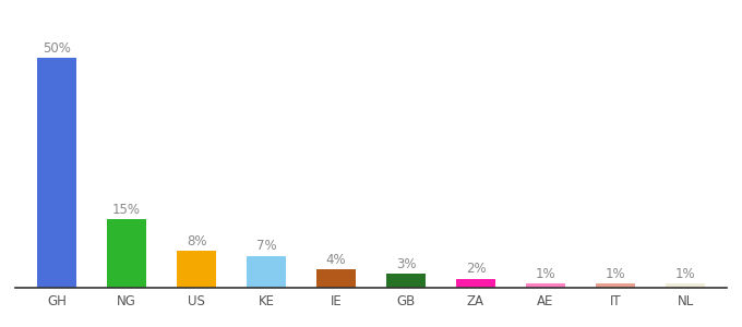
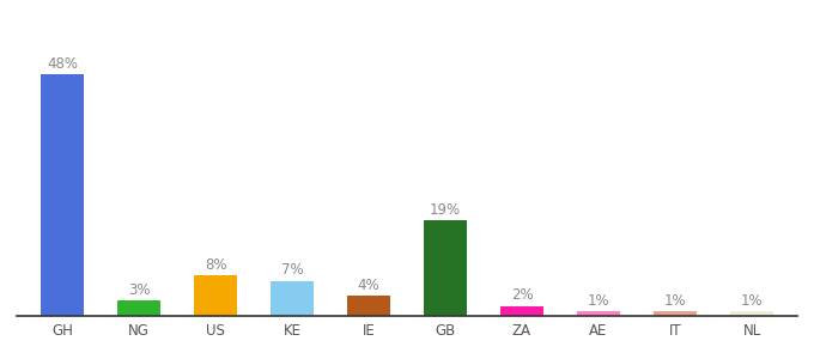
GH: 50% -> 48%
NG: 15% -> 3%
GB: 3% -> 19%
